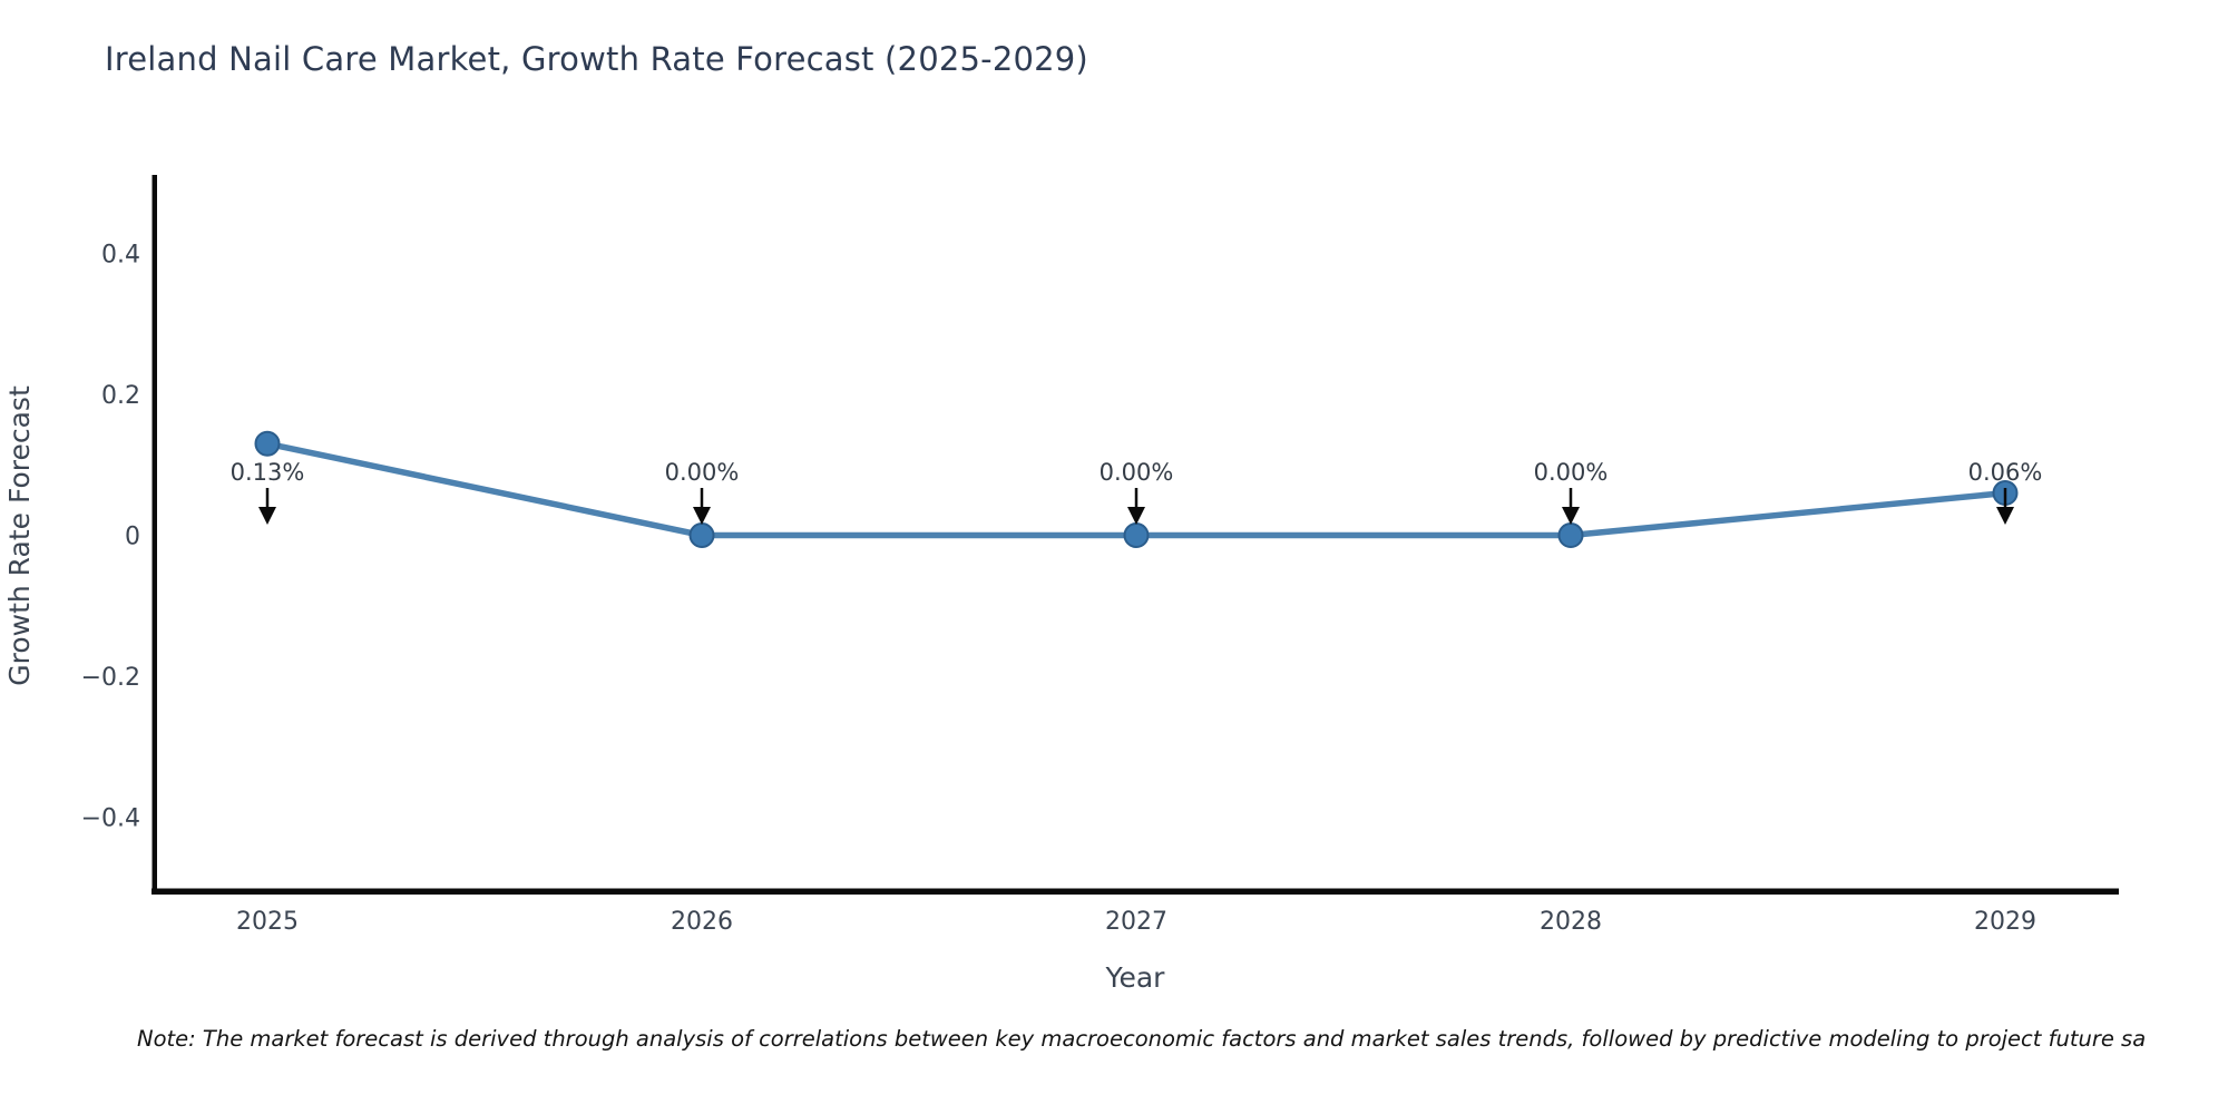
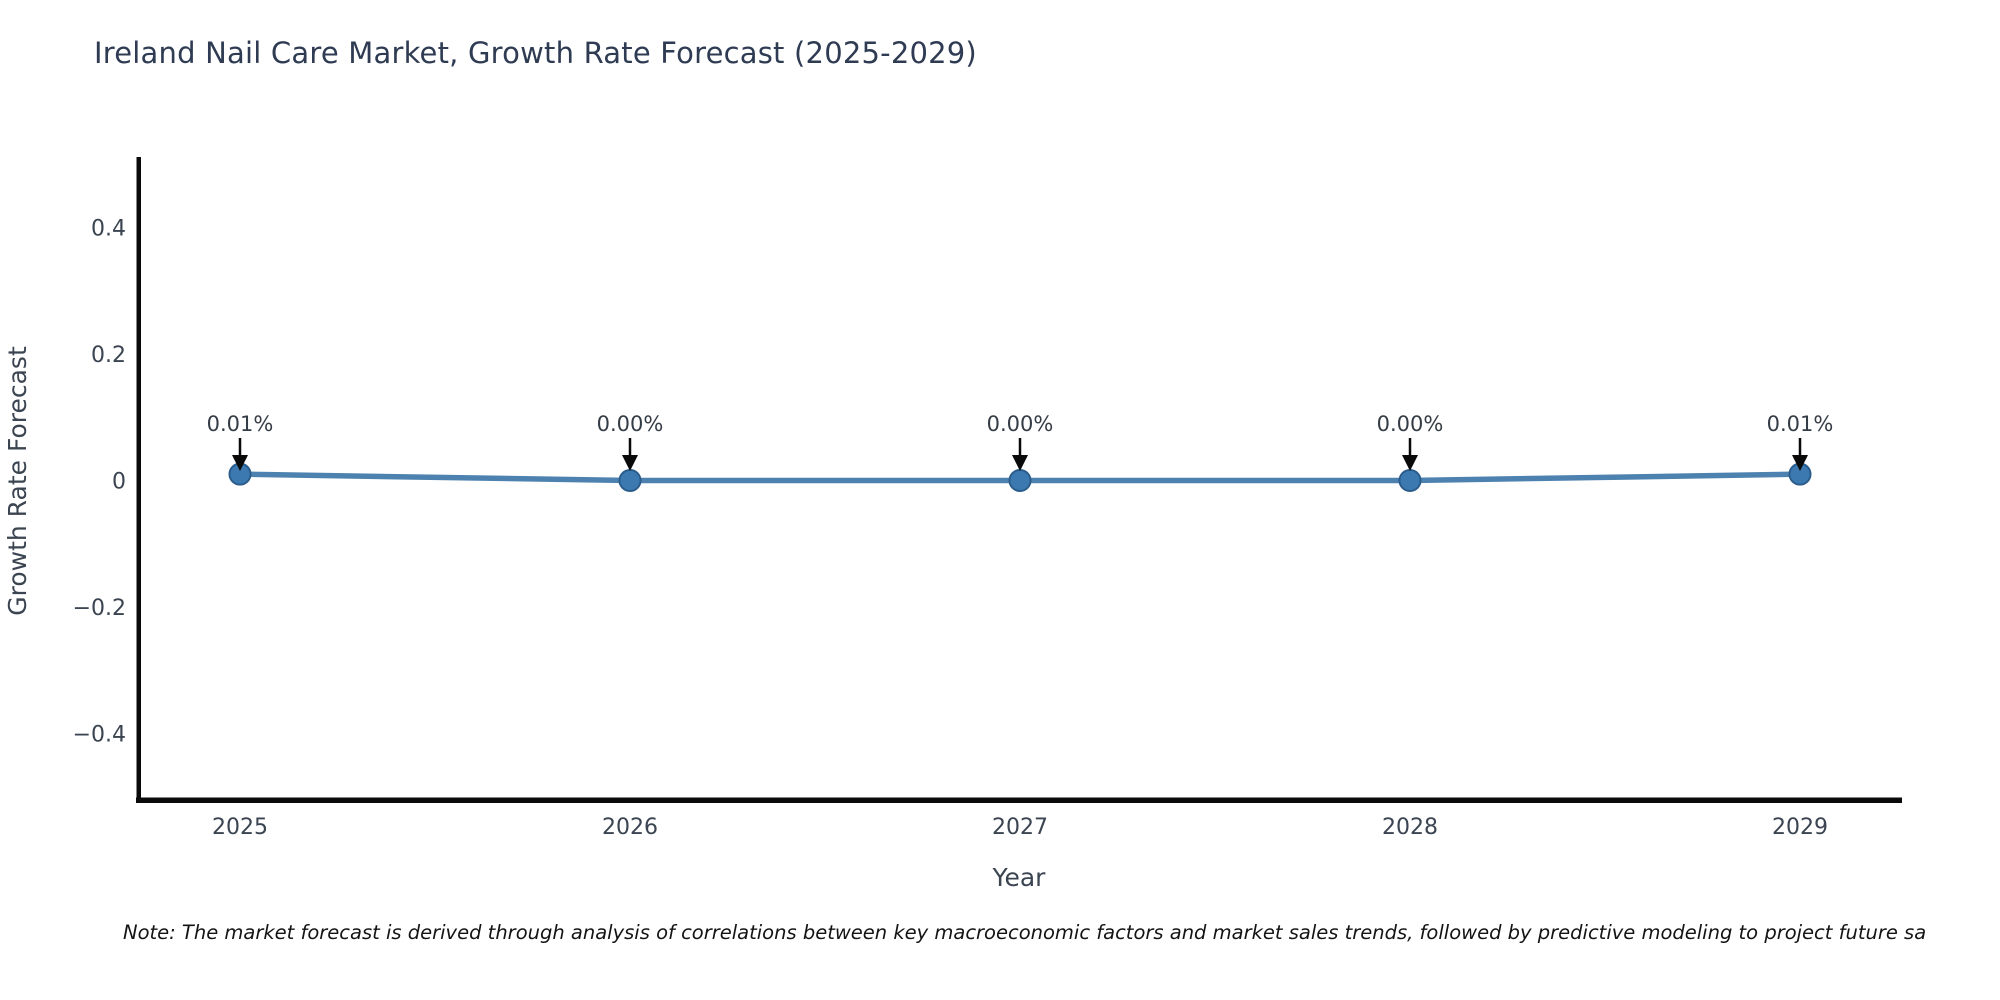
2025: 0.13% -> 0.01%
2029: 0.06% -> 0.01%
